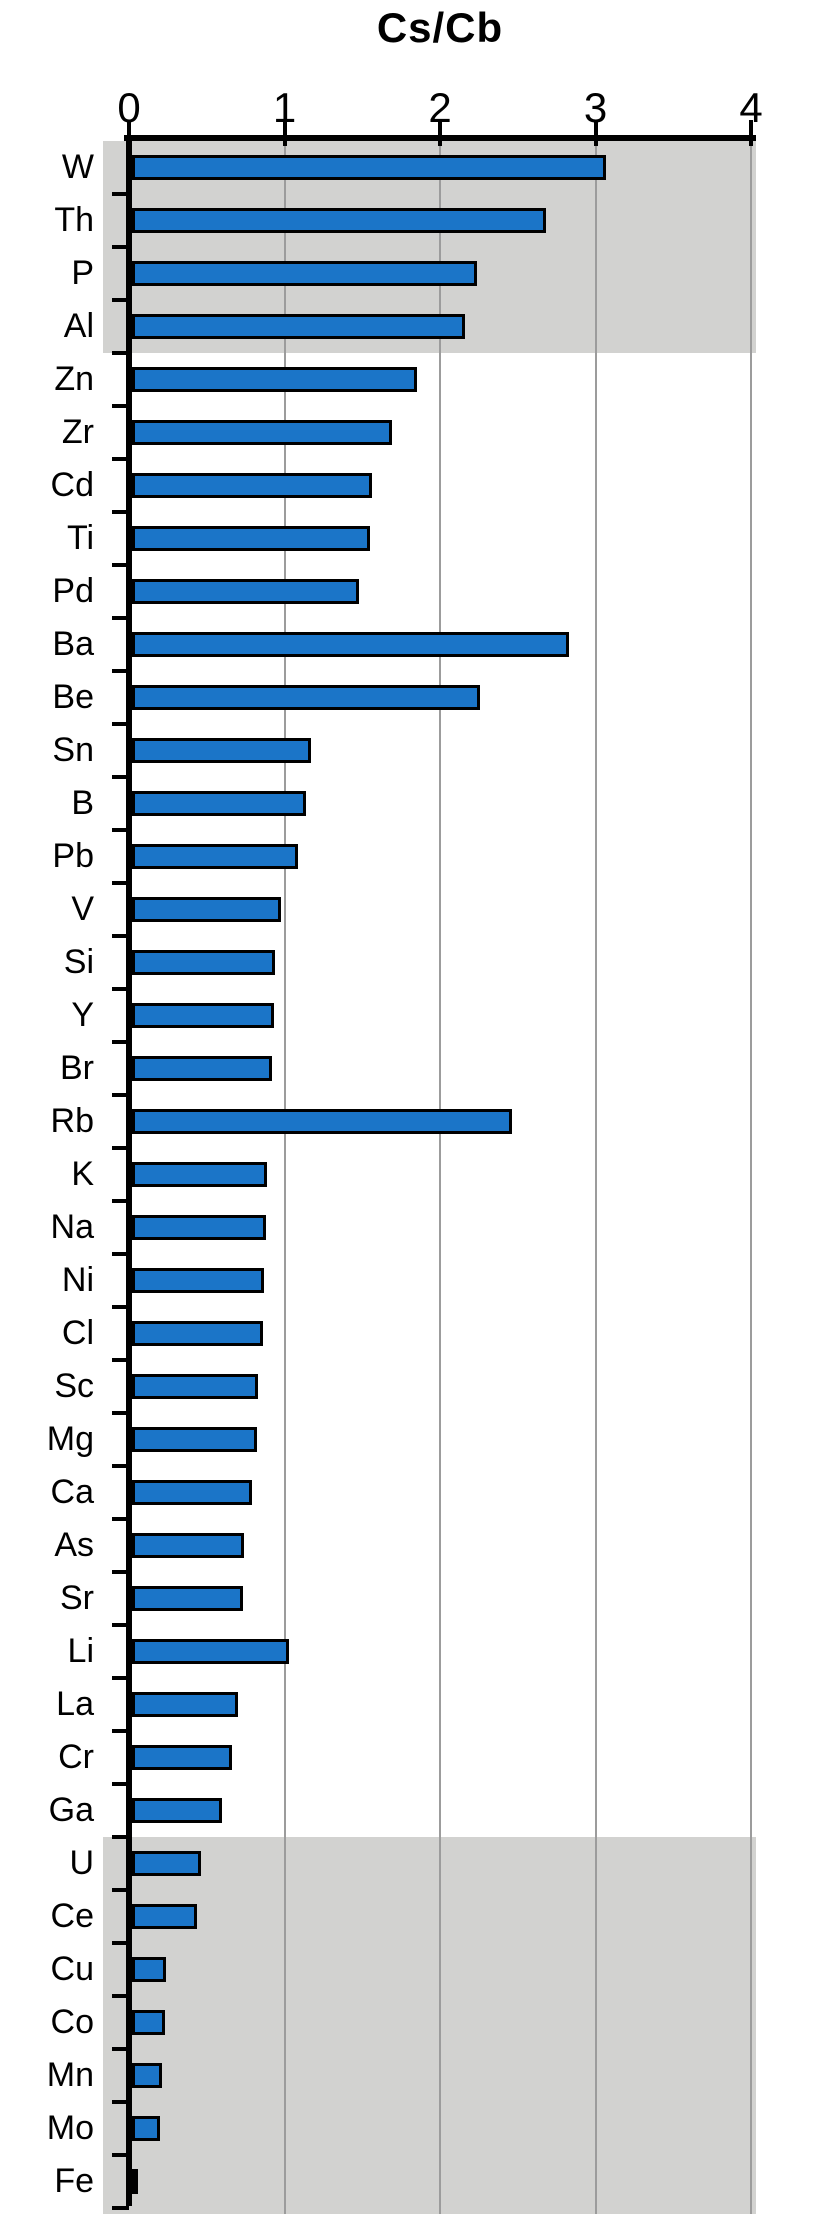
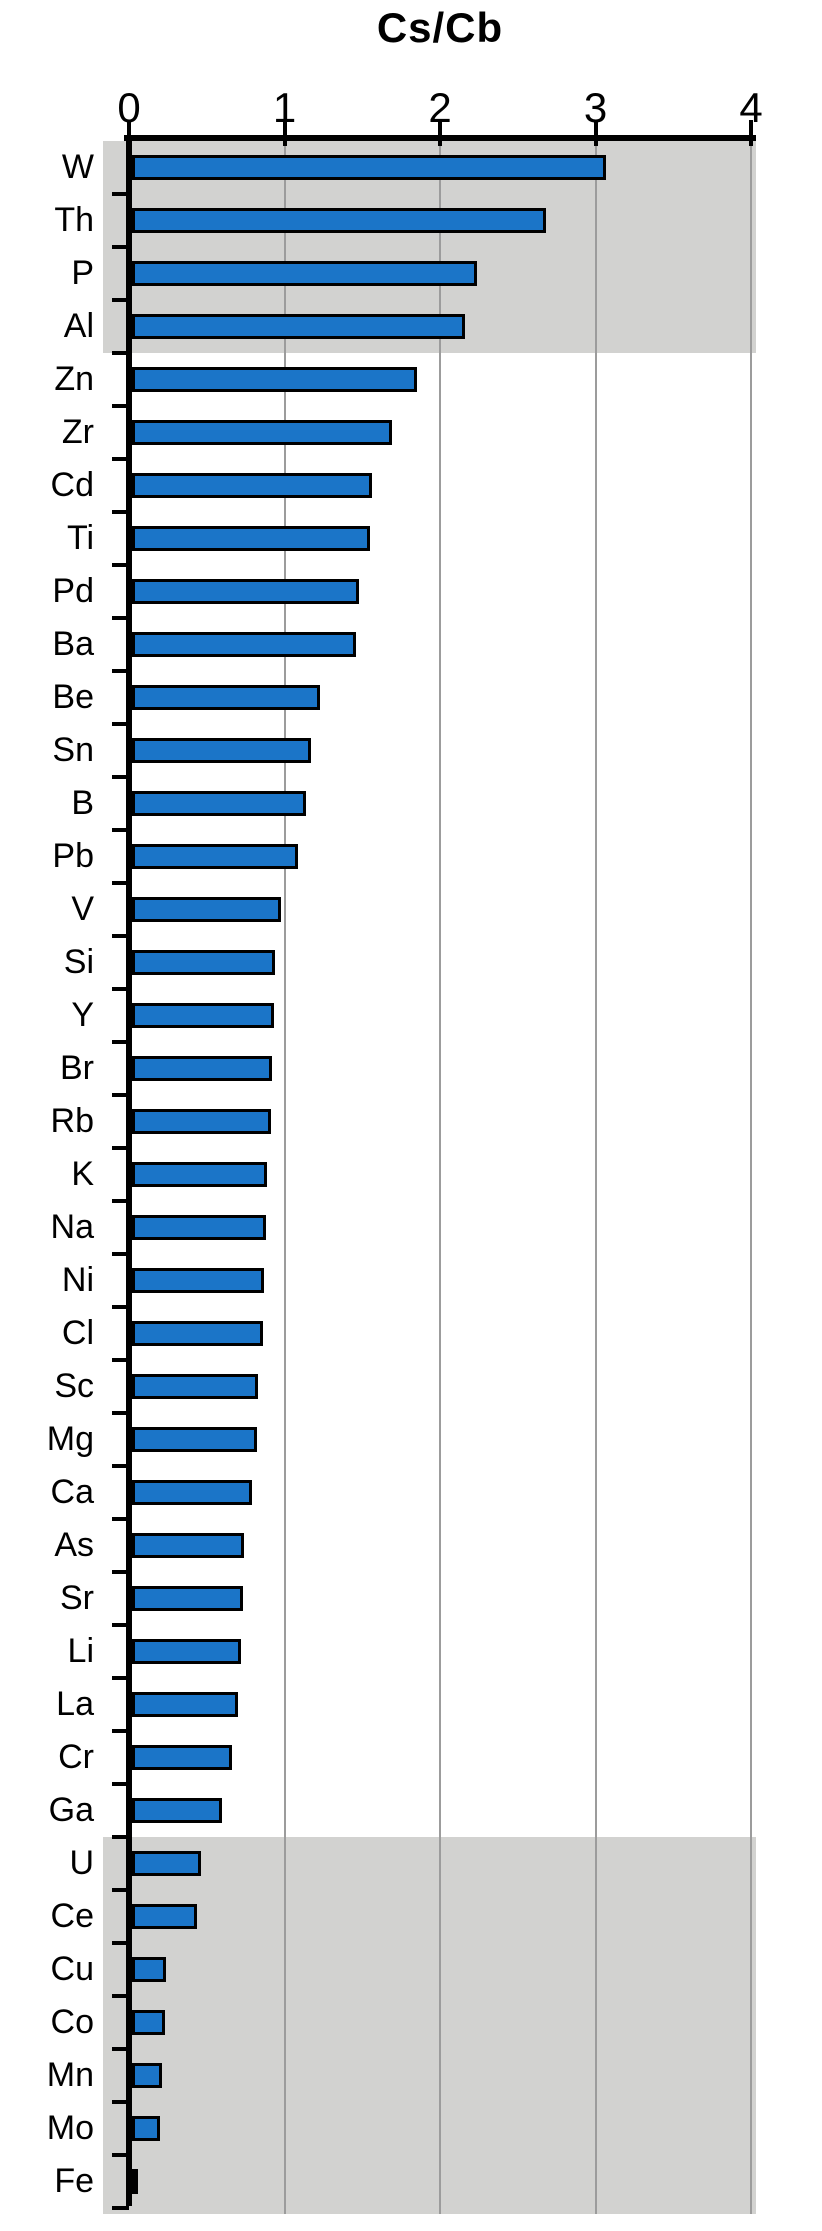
Ba: 2.83 -> 1.46
Be: 2.26 -> 1.23
Rb: 2.46 -> 0.91
Li: 1.03 -> 0.72
